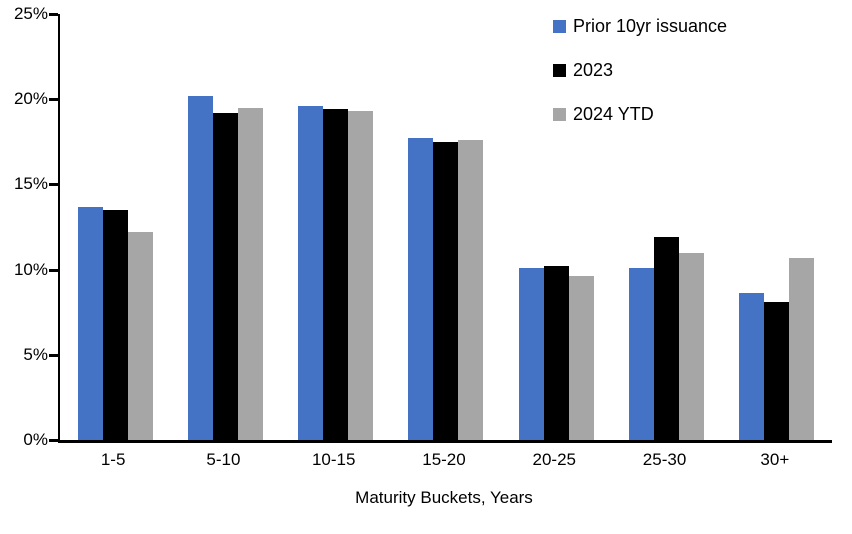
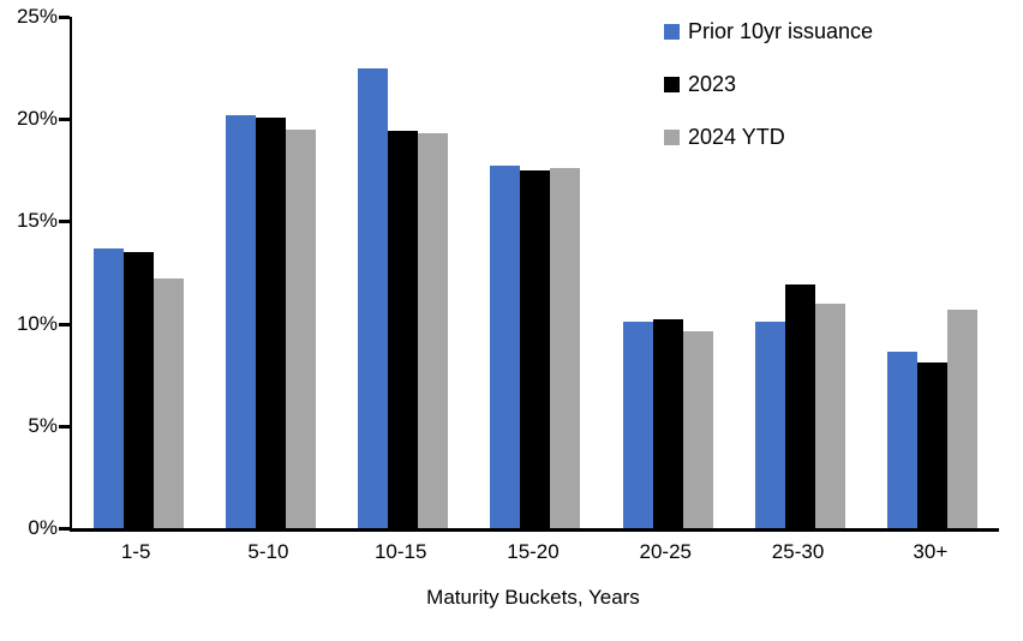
2023/5-10: 19.2% -> 20.1%
Prior 10yr issuance/10-15: 19.6% -> 22.5%
